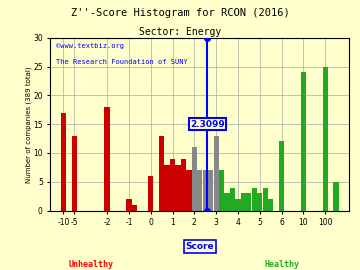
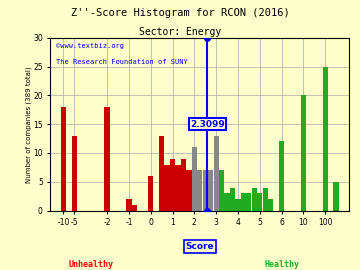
-10: 17 -> 18
10: 24 -> 20
